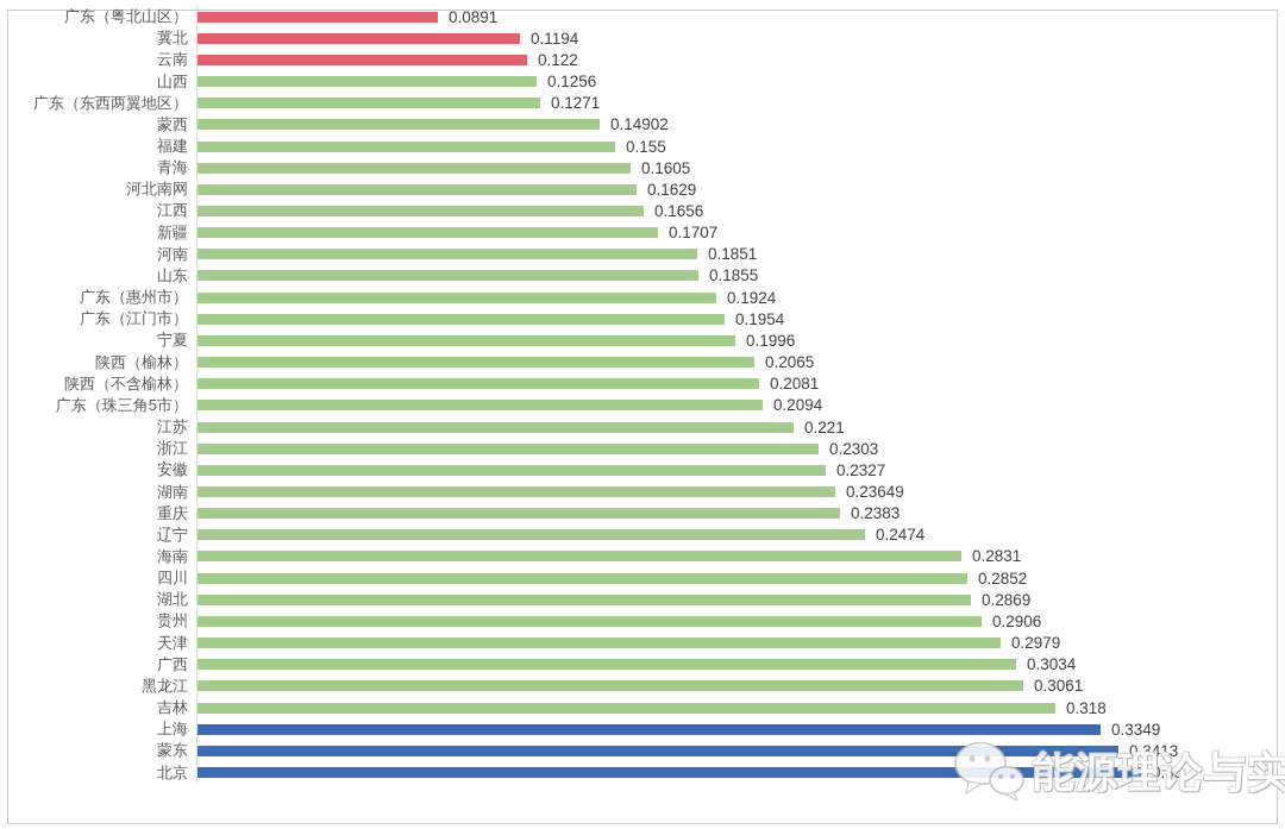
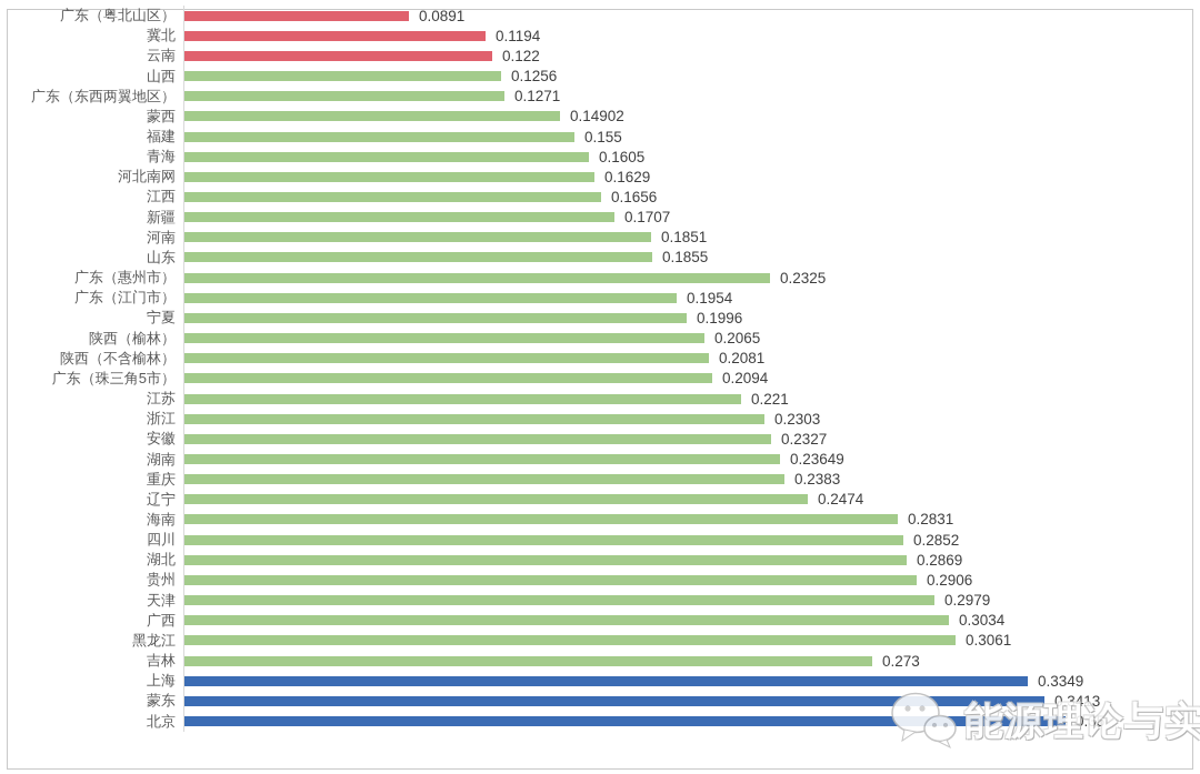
广东（惠州市）: 0.1924 -> 0.2325
吉林: 0.318 -> 0.273
